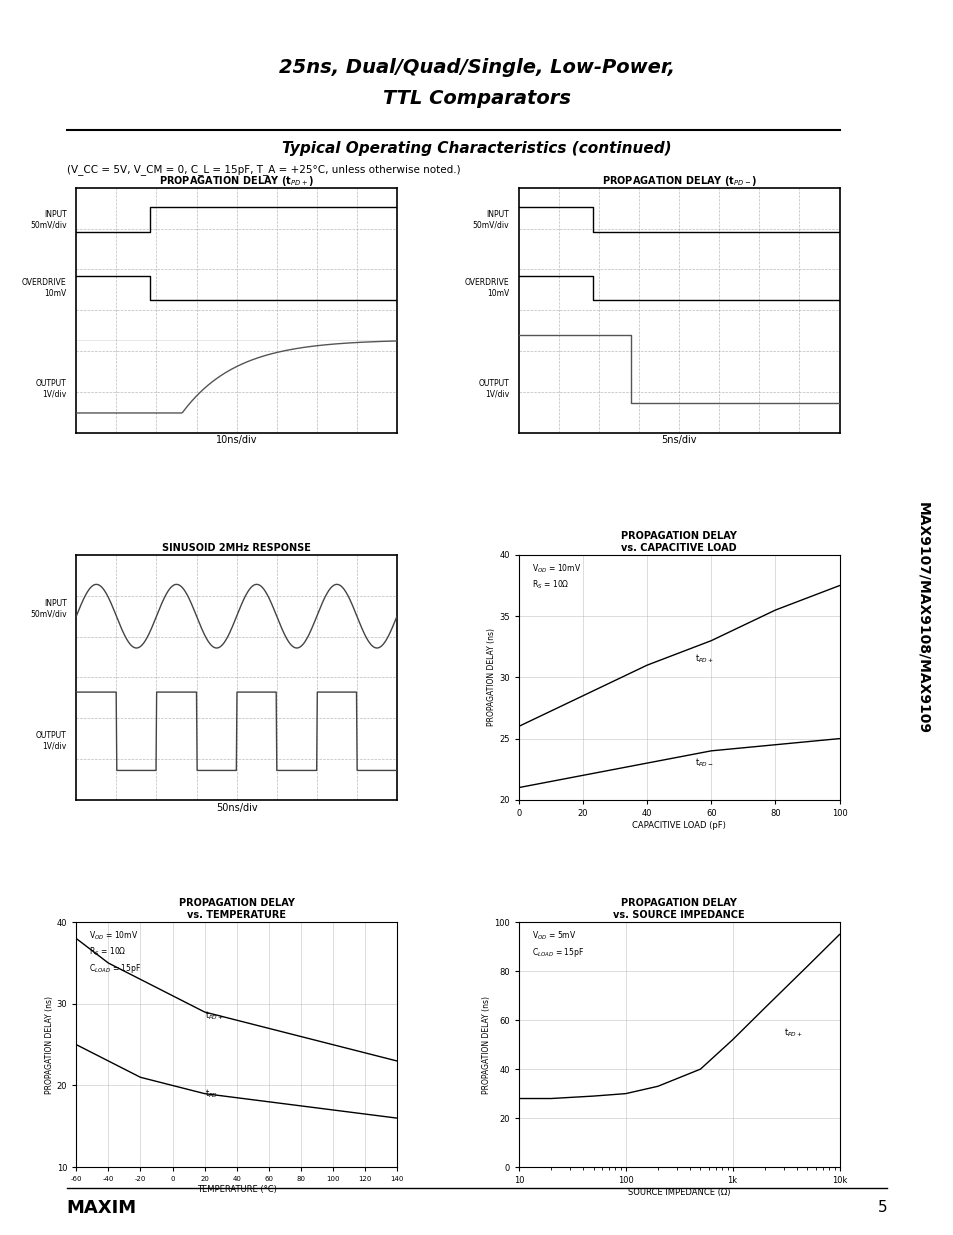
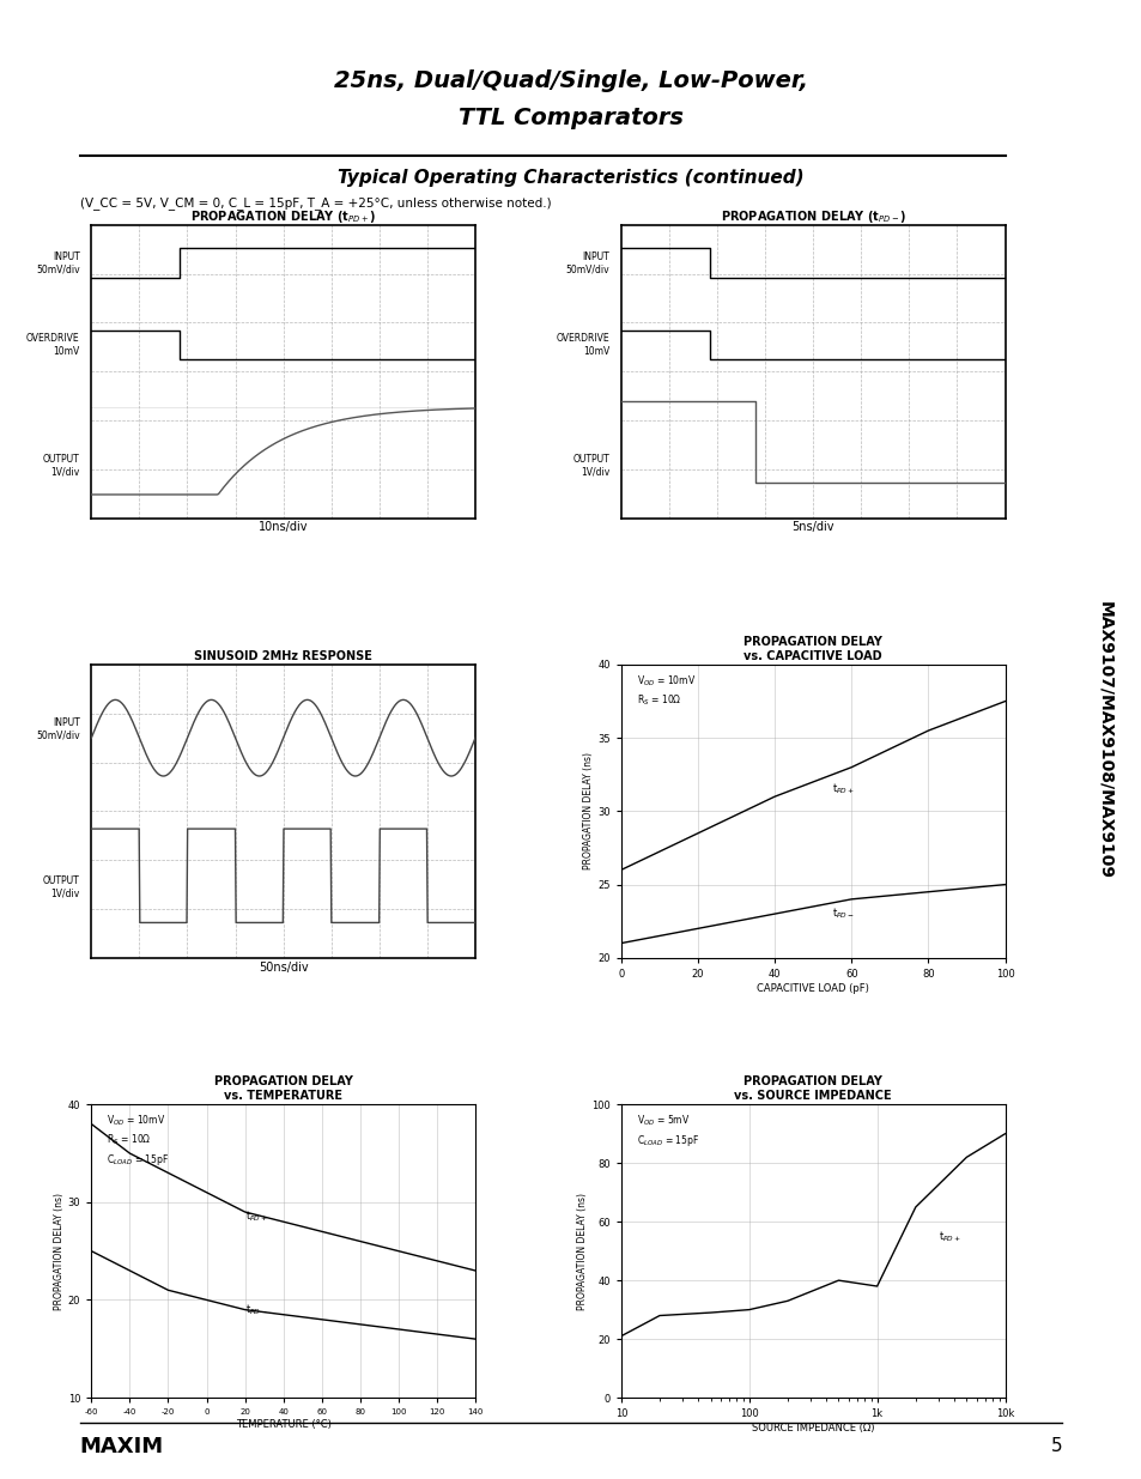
PROPAGATION DELAY vs. SOURCE IMPEDANCE/10: 28 -> 21
PROPAGATION DELAY vs. SOURCE IMPEDANCE/1k: 52 -> 38
PROPAGATION DELAY vs. SOURCE IMPEDANCE/10k: 95 -> 90
